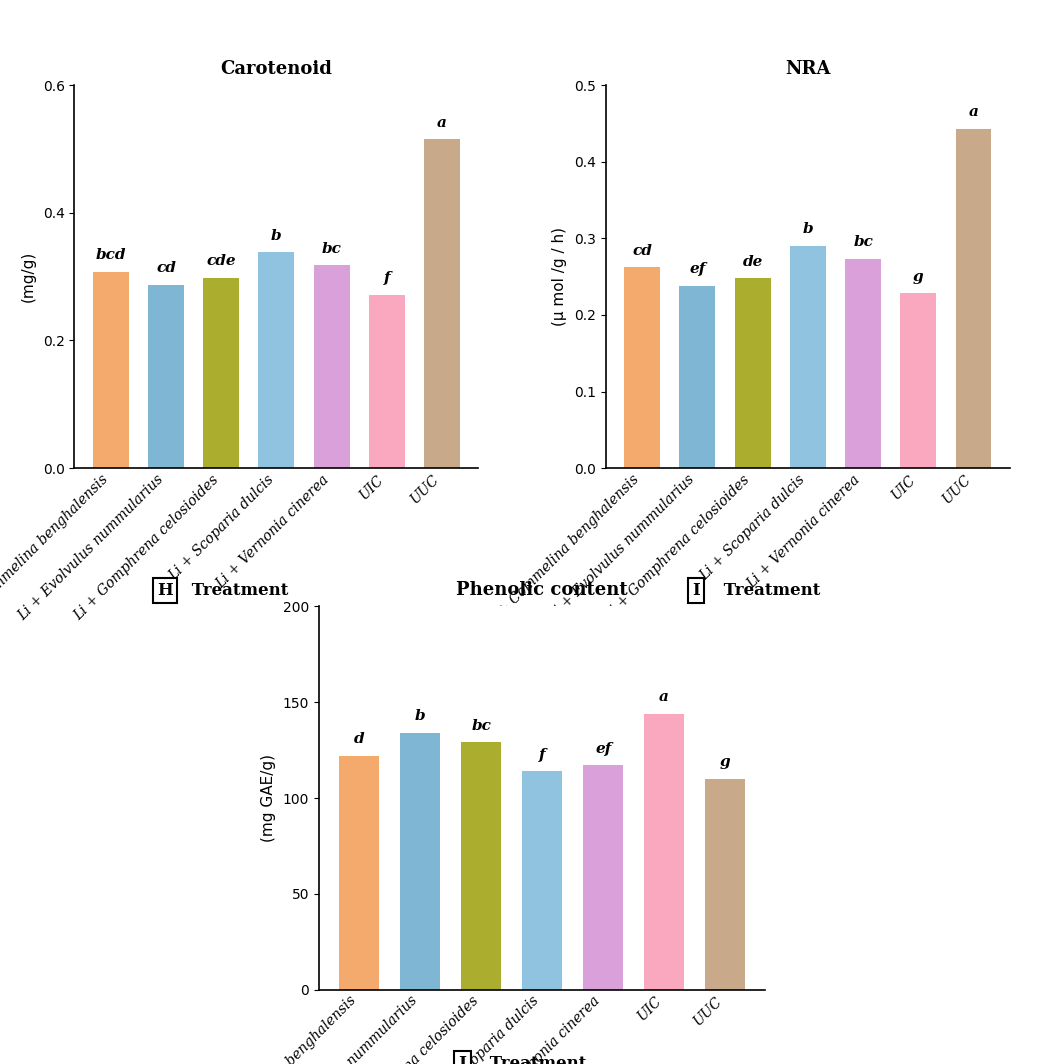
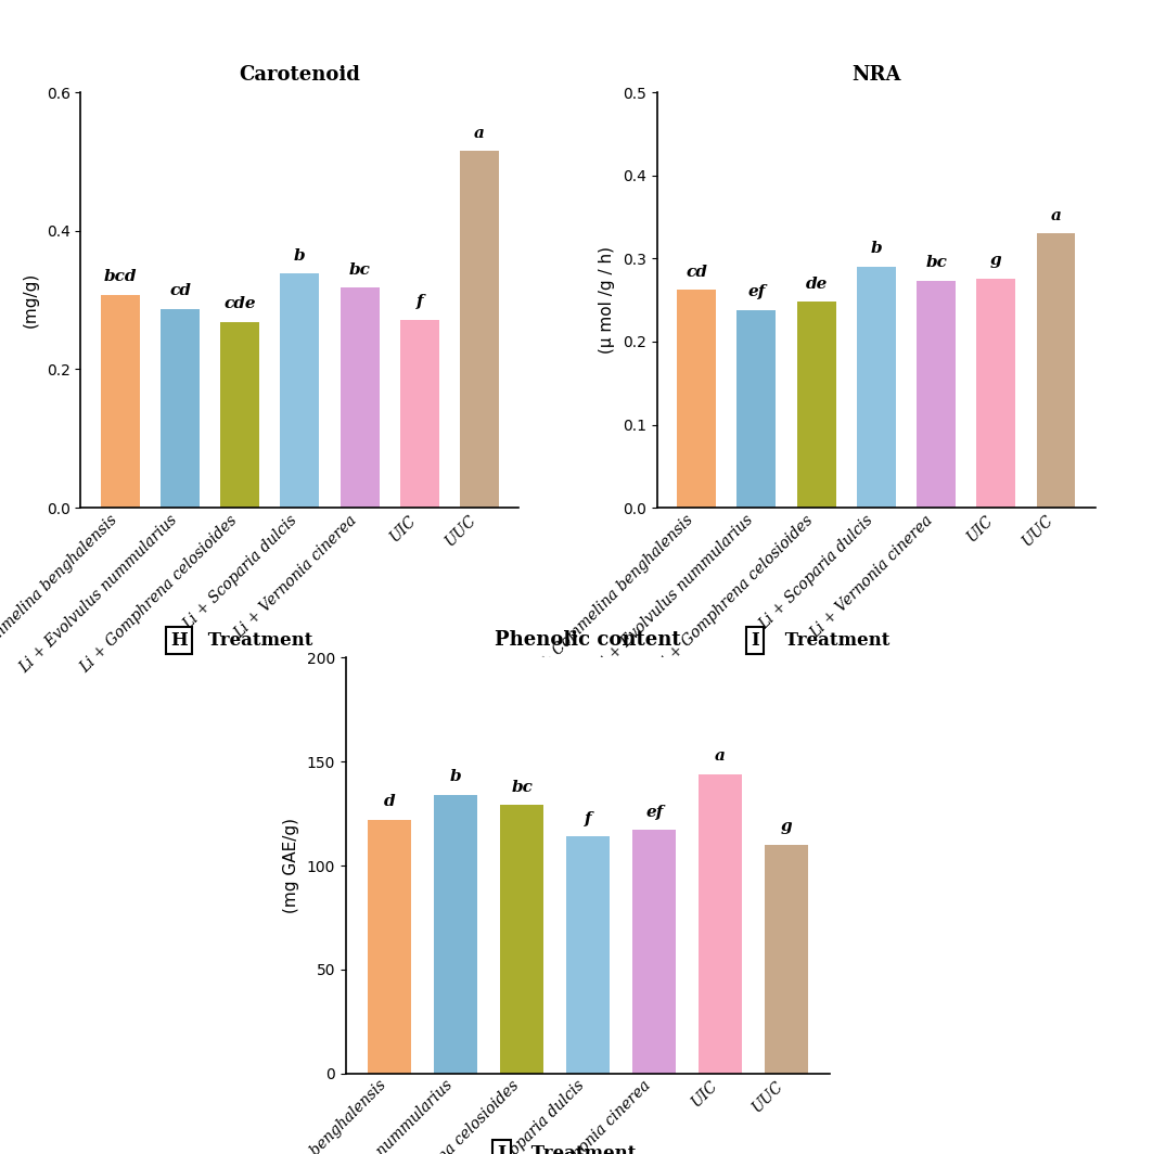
Carotenoid/Li + Gomphrena celosioides: 0.298 -> 0.268
NRA/UIC: 0.228 -> 0.276
NRA/UUC: 0.443 -> 0.330
